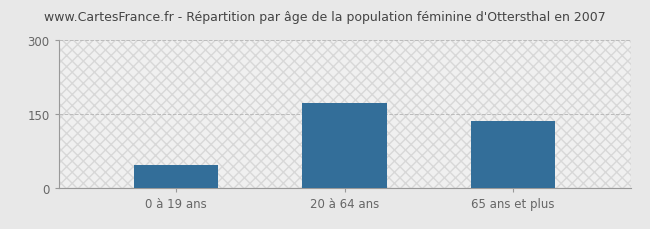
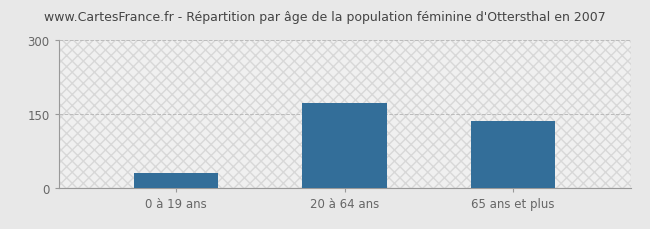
0 à 19 ans: 47 -> 30
